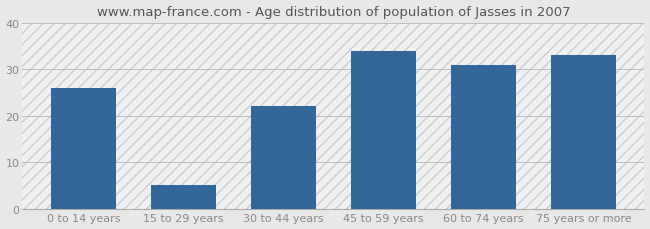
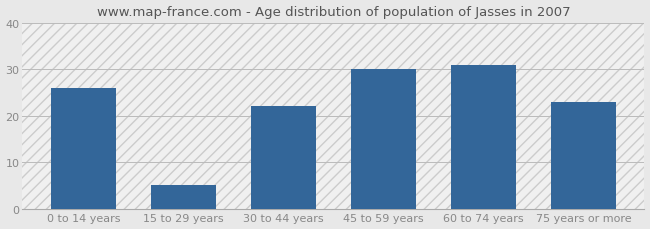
45 to 59 years: 34 -> 30
75 years or more: 33 -> 23
